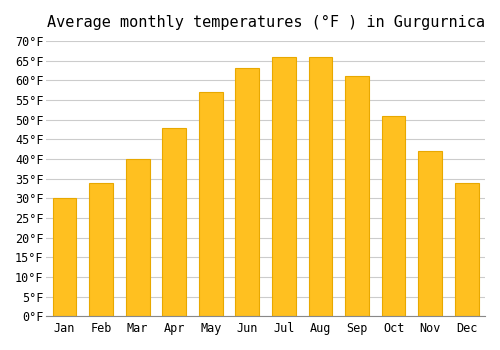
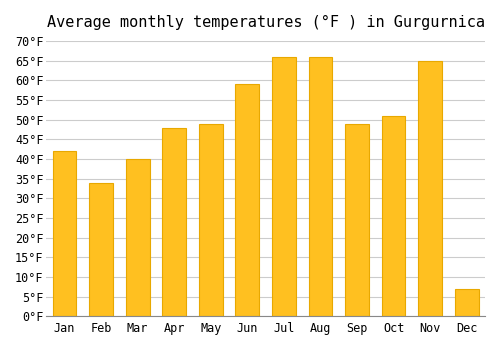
Jan: 30°F -> 42°F
May: 57°F -> 49°F
Jun: 63°F -> 59°F
Sep: 61°F -> 49°F
Nov: 42°F -> 65°F
Dec: 34°F -> 7°F
